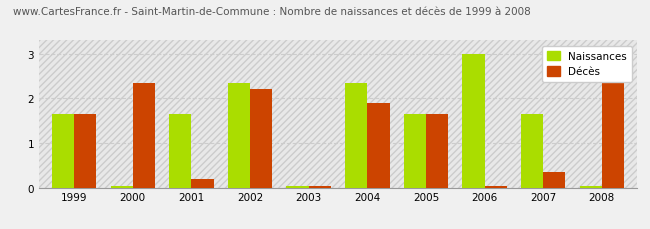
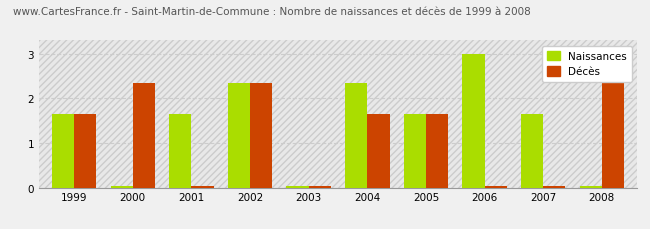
Décès/2001: 0.20 -> 0.03
Décès/2002: 2.20 -> 2.35
Décès/2004: 1.90 -> 1.65
Décès/2007: 0.35 -> 0.03
